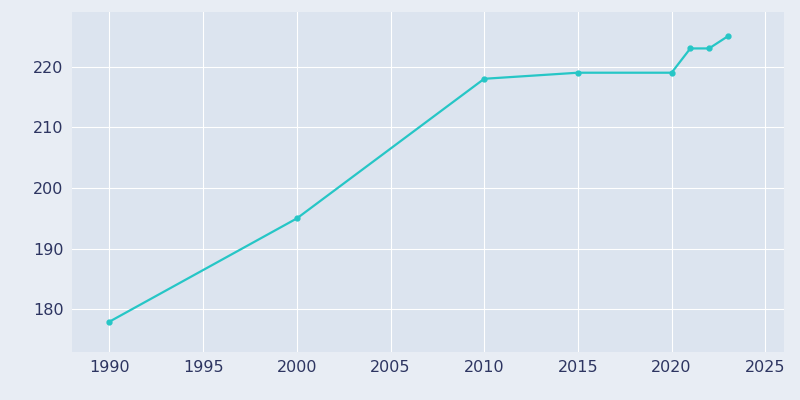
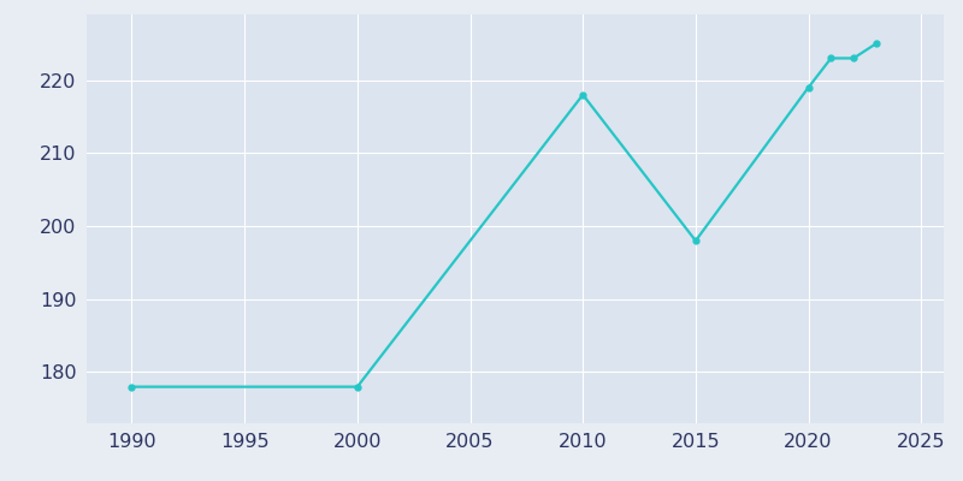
2000: 195 -> 178
2015: 219 -> 198
